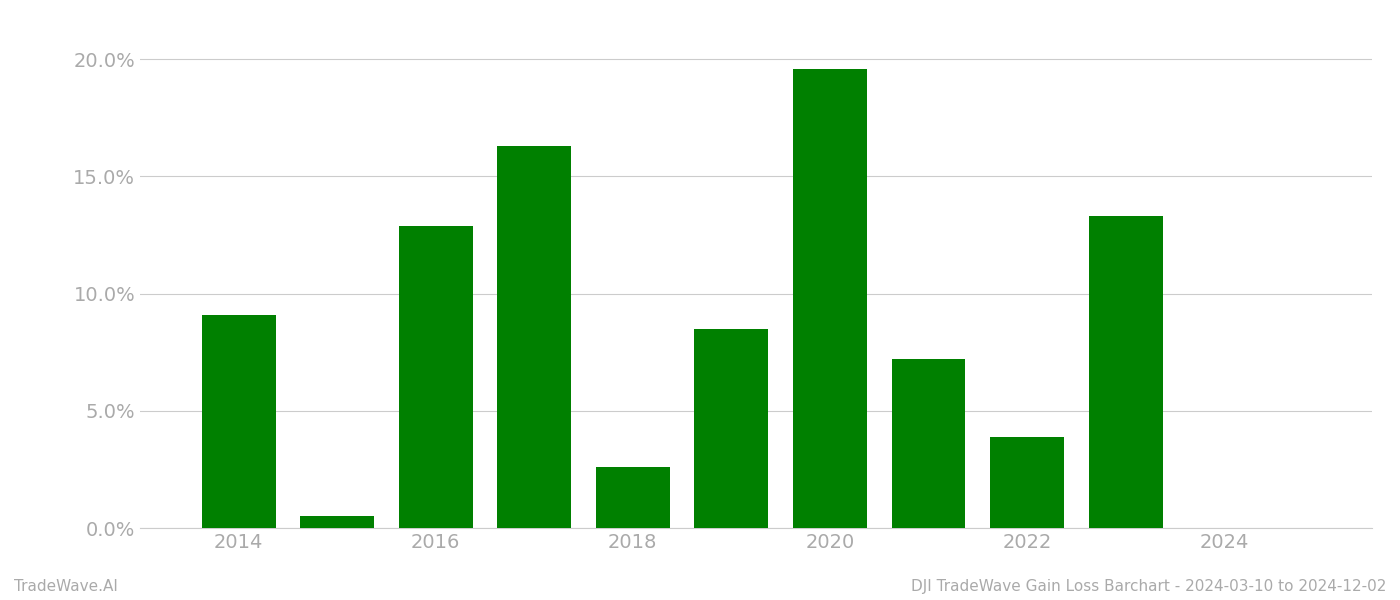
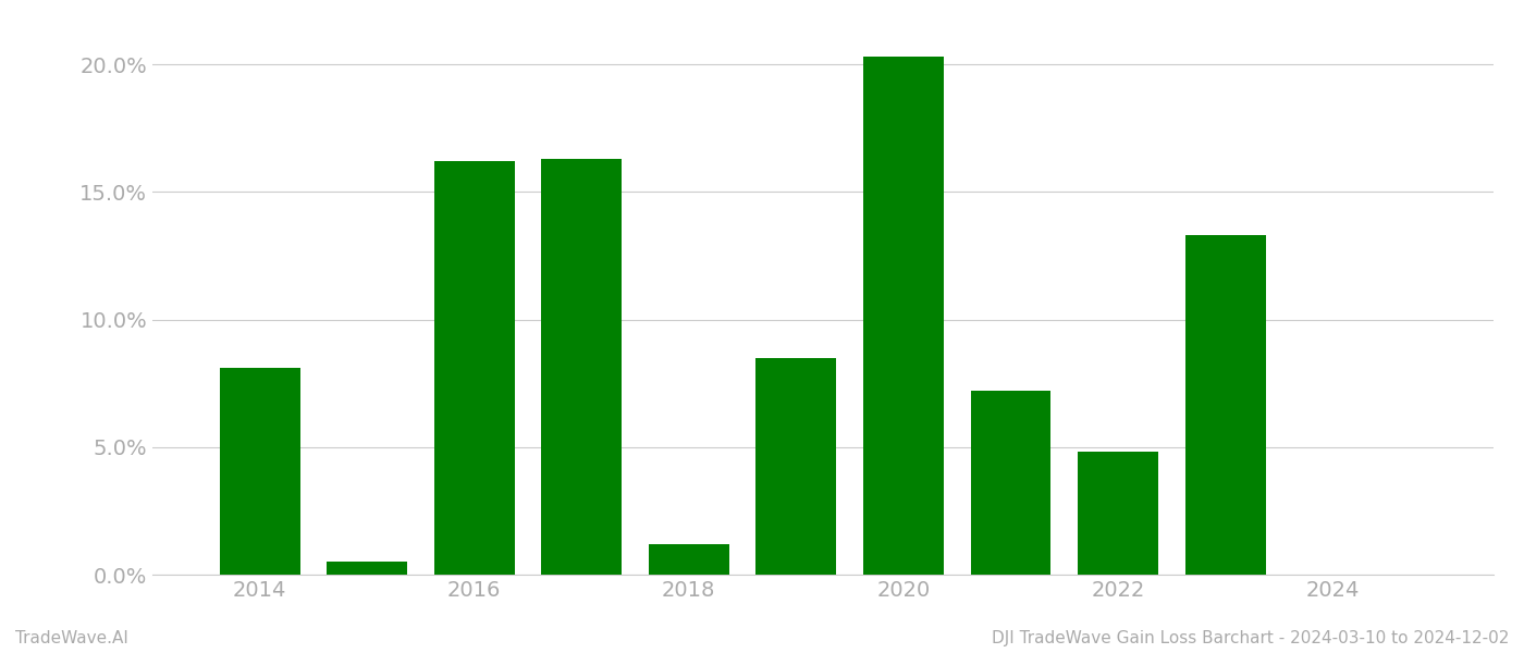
2014: 9.1% -> 8.1%
2016: 12.9% -> 16.2%
2018: 2.6% -> 1.2%
2020: 19.6% -> 20.3%
2022: 3.9% -> 4.8%
